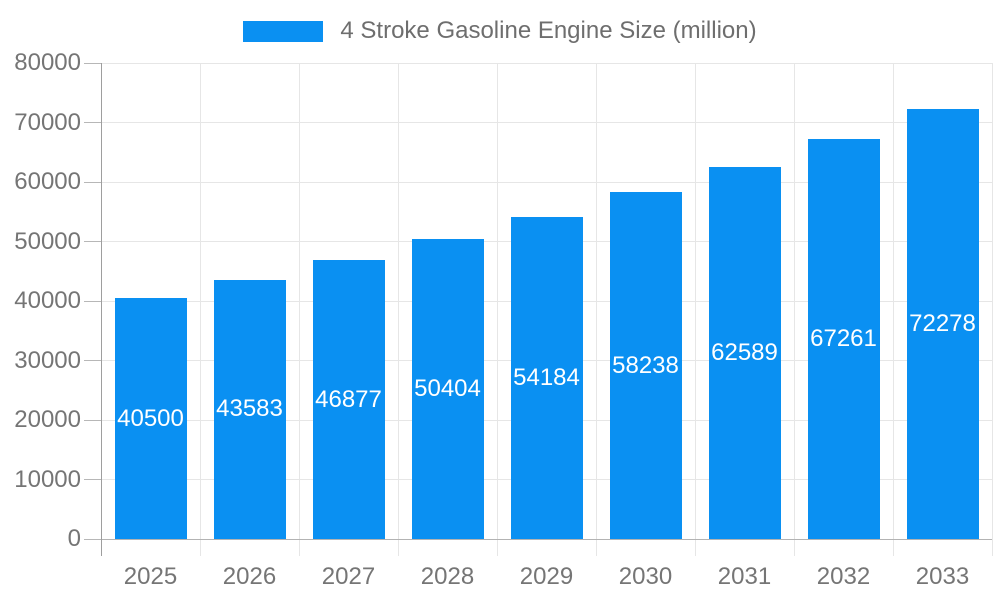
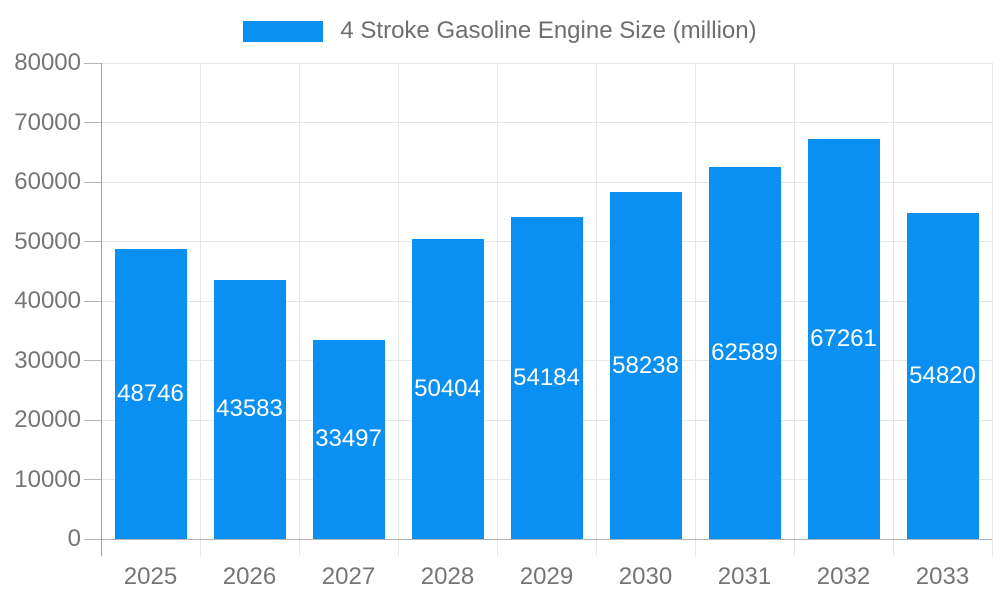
2025: 40500 -> 48746
2027: 46877 -> 33497
2033: 72278 -> 54820
